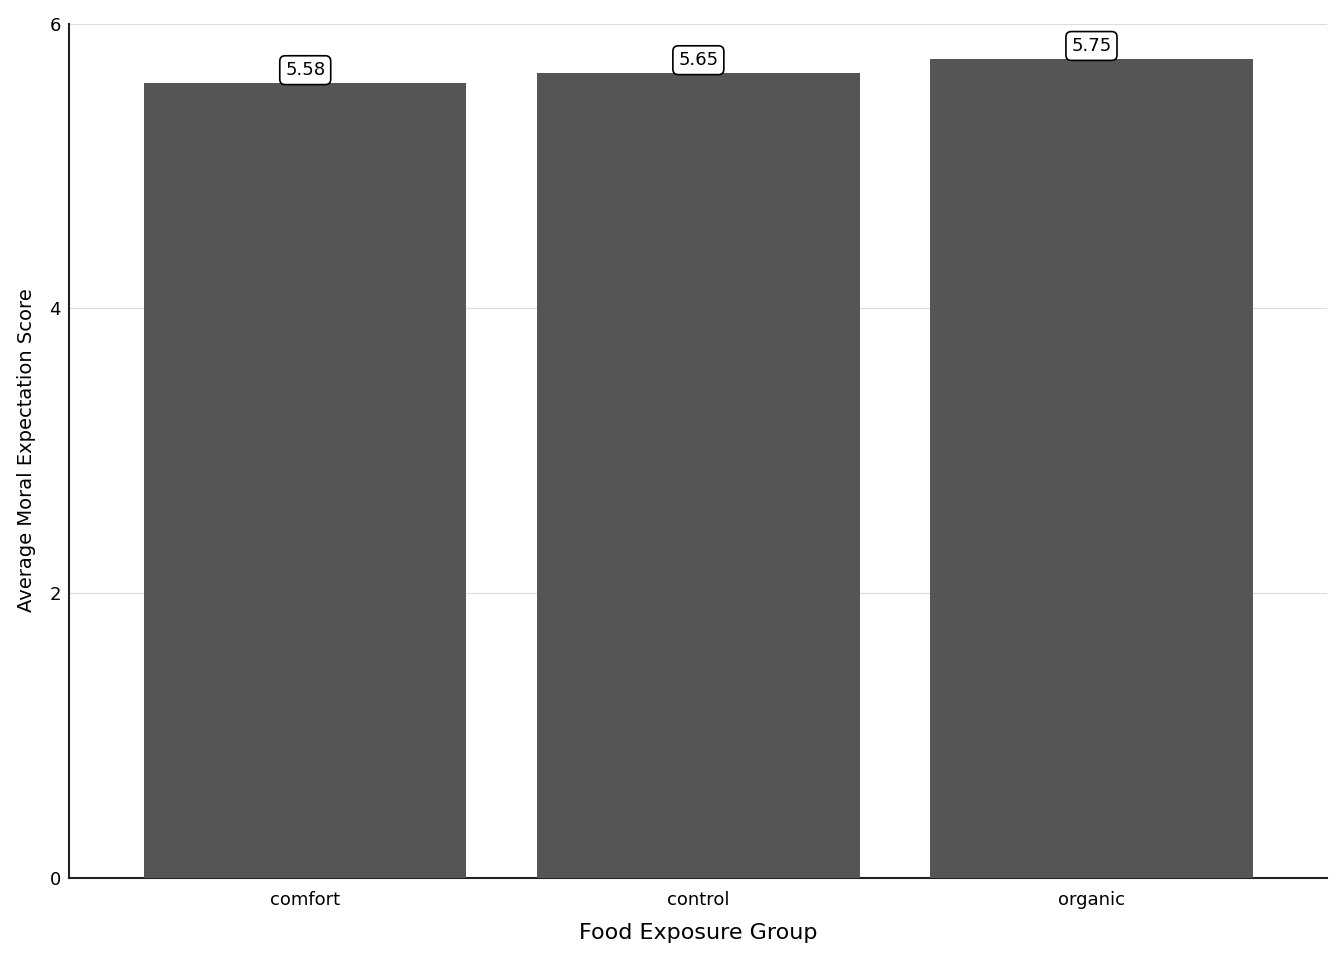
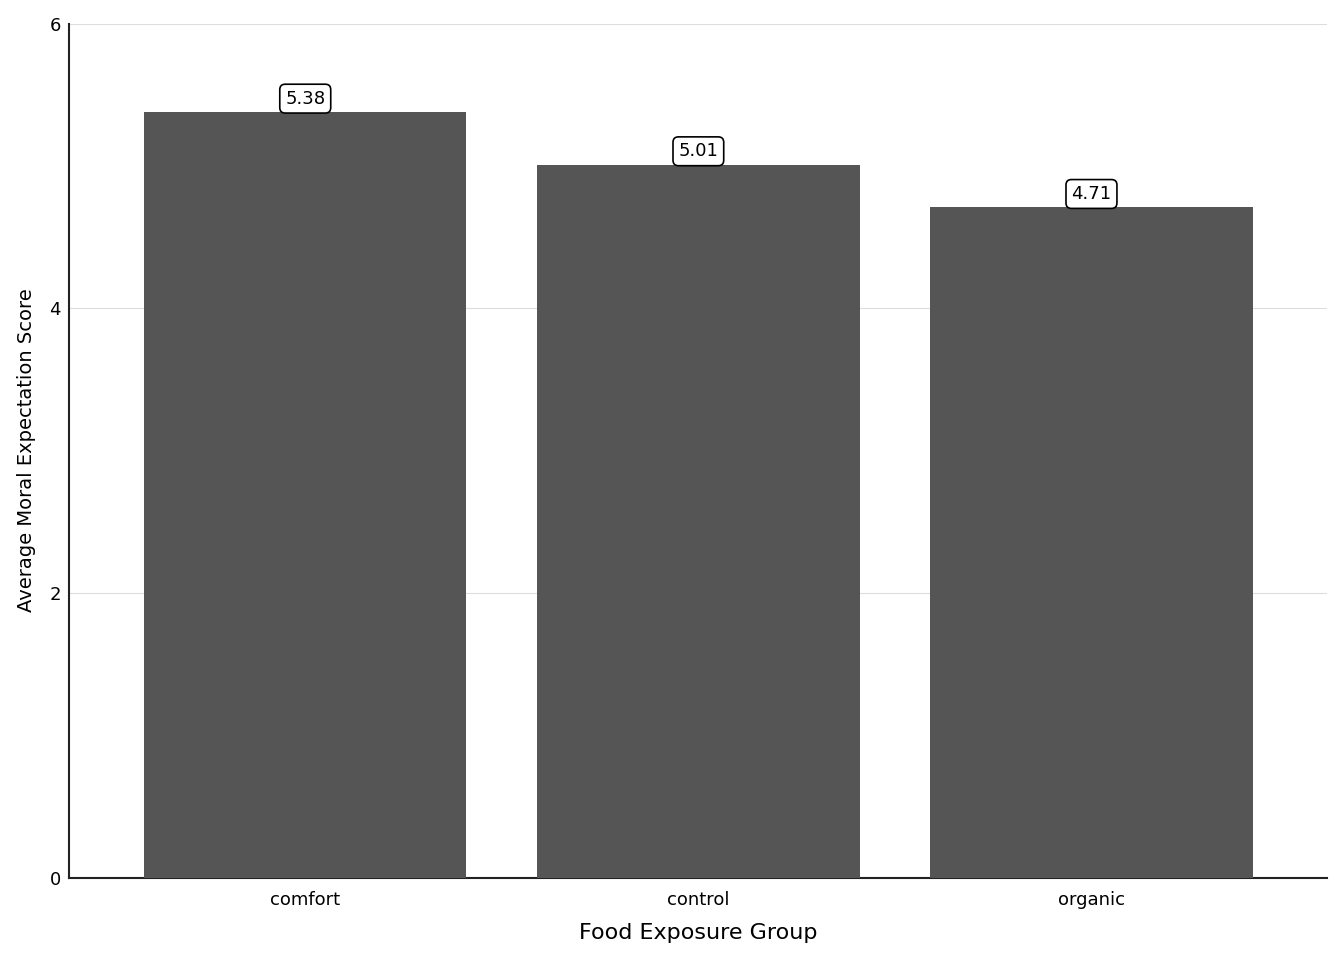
comfort: 5.58 -> 5.38
control: 5.65 -> 5.01
organic: 5.75 -> 4.71
